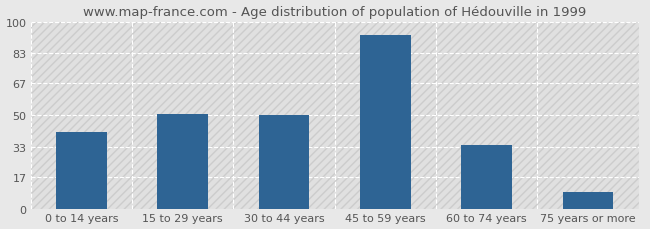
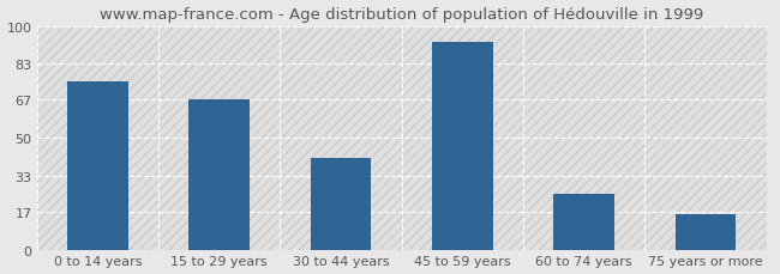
0 to 14 years: 41 -> 75
15 to 29 years: 51 -> 67
30 to 44 years: 50 -> 41
60 to 74 years: 34 -> 25
75 years or more: 9 -> 16
